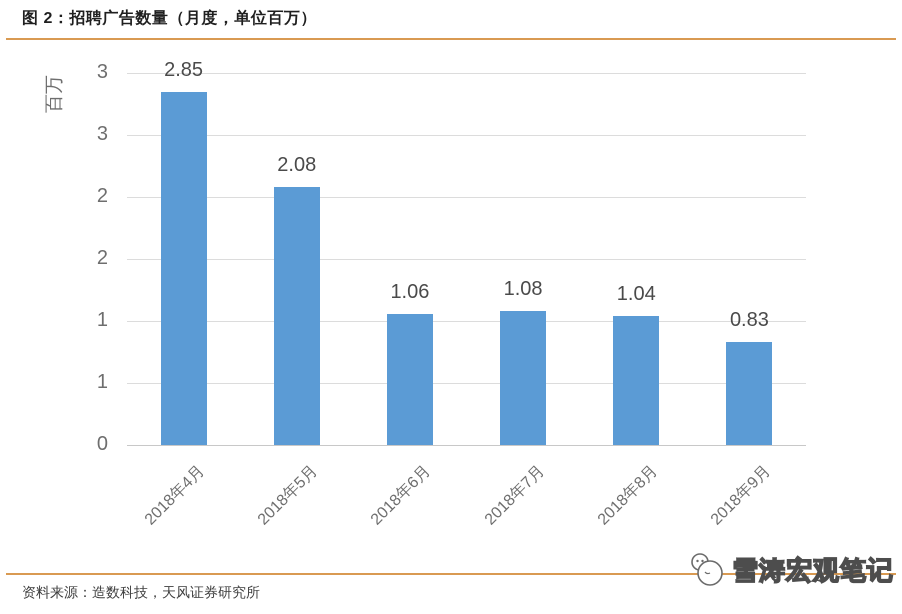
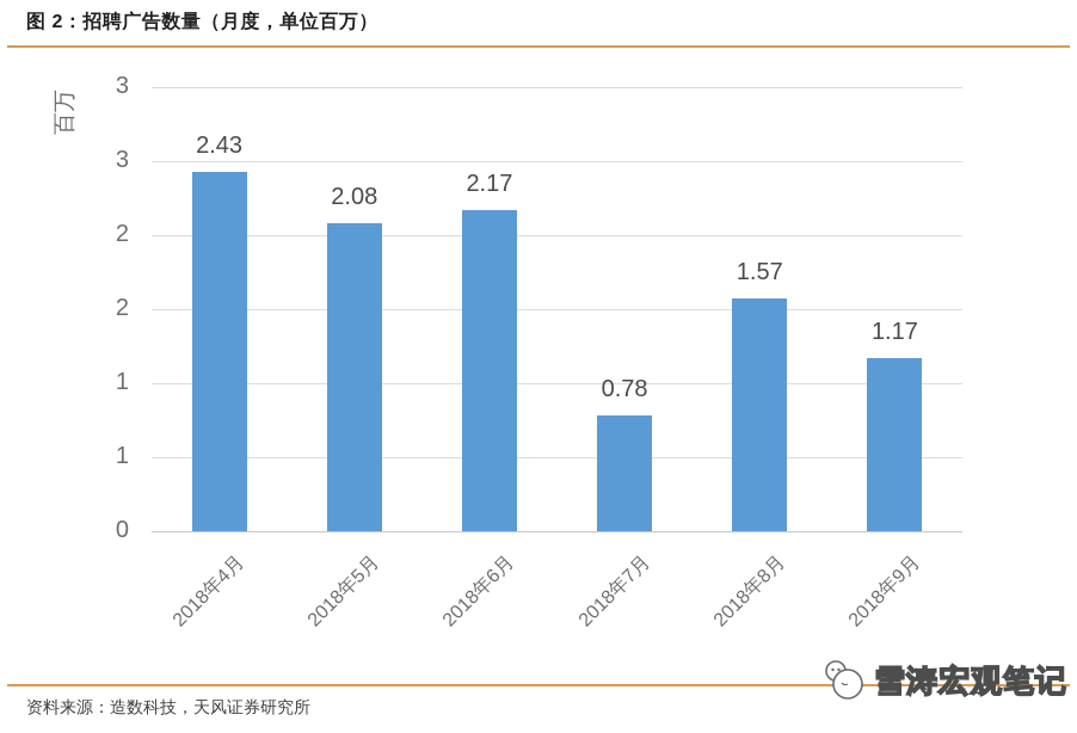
2018年4月: 2.85 -> 2.43
2018年6月: 1.06 -> 2.17
2018年7月: 1.08 -> 0.78
2018年8月: 1.04 -> 1.57
2018年9月: 0.83 -> 1.17
